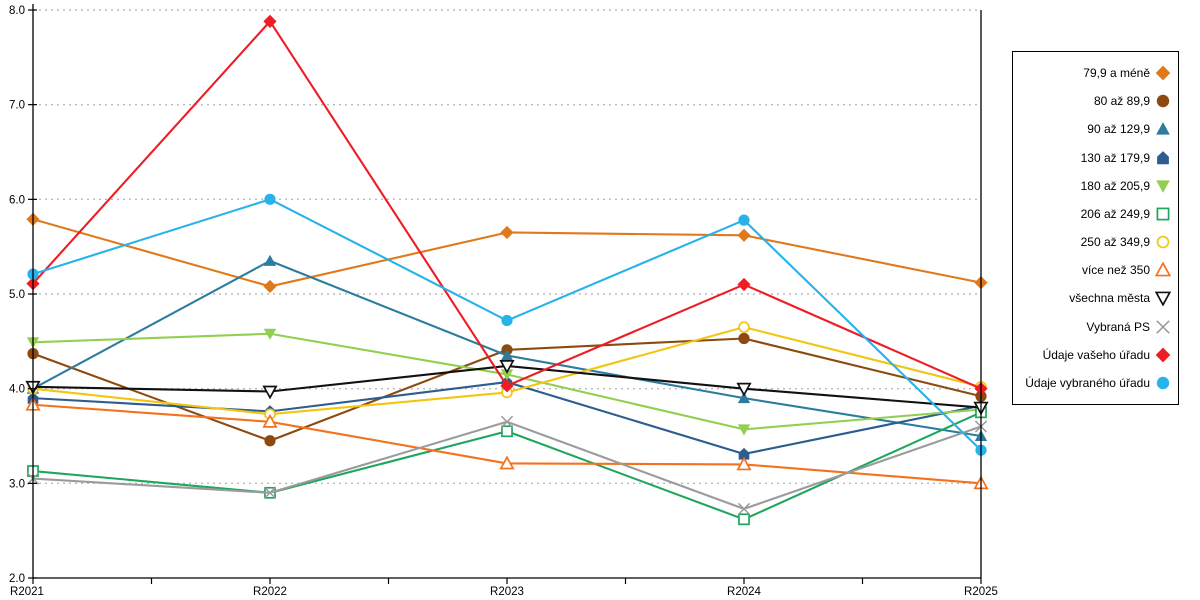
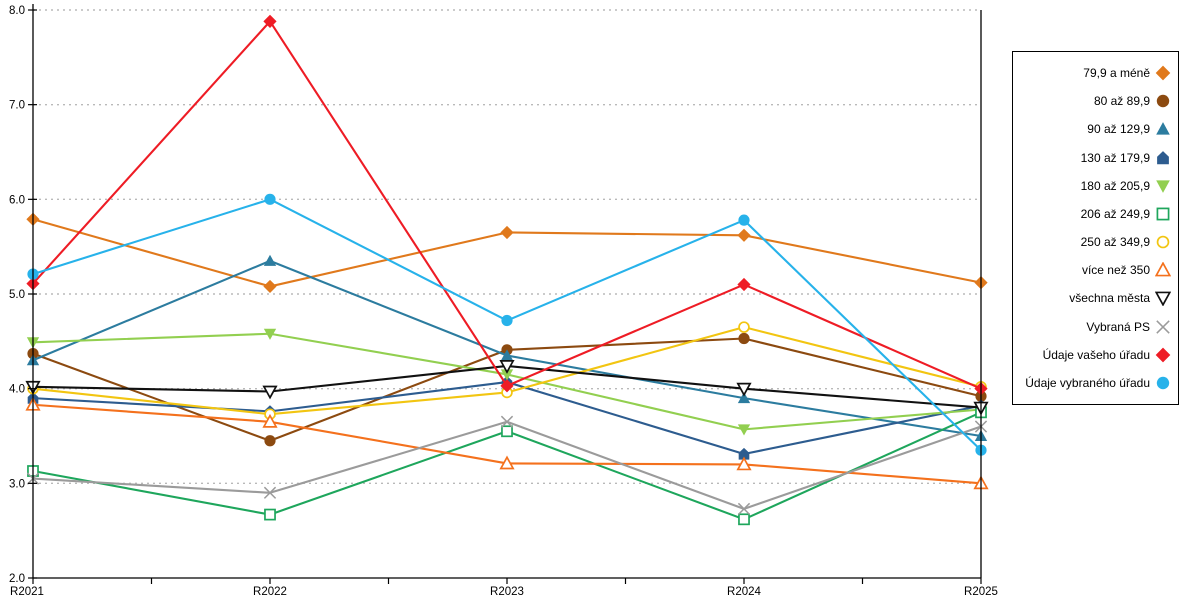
90 až 129,9/R2021: 4.0 -> 4.3
206 až 249,9/R2022: 2.9 -> 2.7
